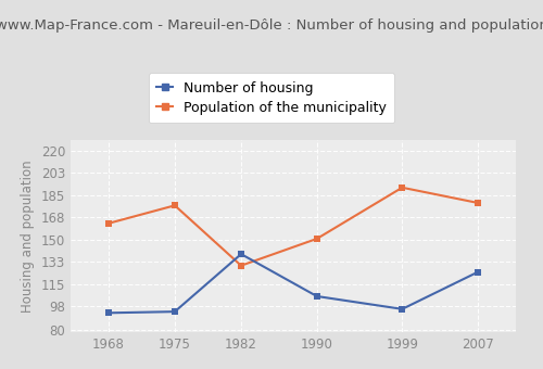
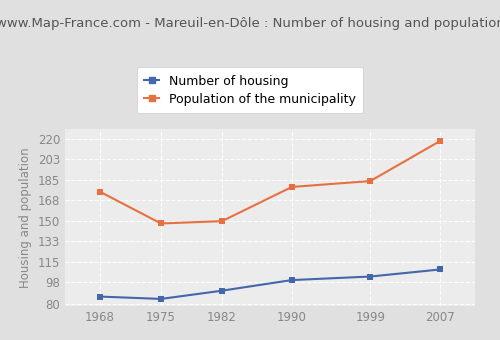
Number of housing/1968: 93 -> 86
Population of the municipality/1968: 163 -> 175
Number of housing/1975: 94 -> 84
Population of the municipality/1975: 177 -> 148
Number of housing/1982: 139 -> 91
Population of the municipality/1982: 130 -> 150
Number of housing/1990: 106 -> 100
Population of the municipality/1990: 151 -> 179
Number of housing/1999: 96 -> 103
Population of the municipality/1999: 191 -> 184
Number of housing/2007: 125 -> 109
Population of the municipality/2007: 179 -> 218
